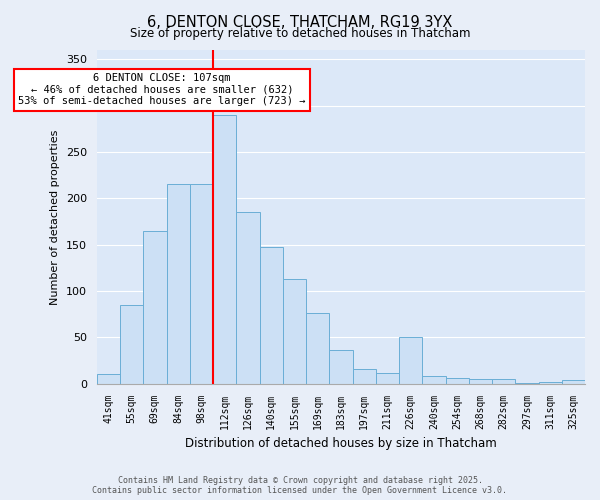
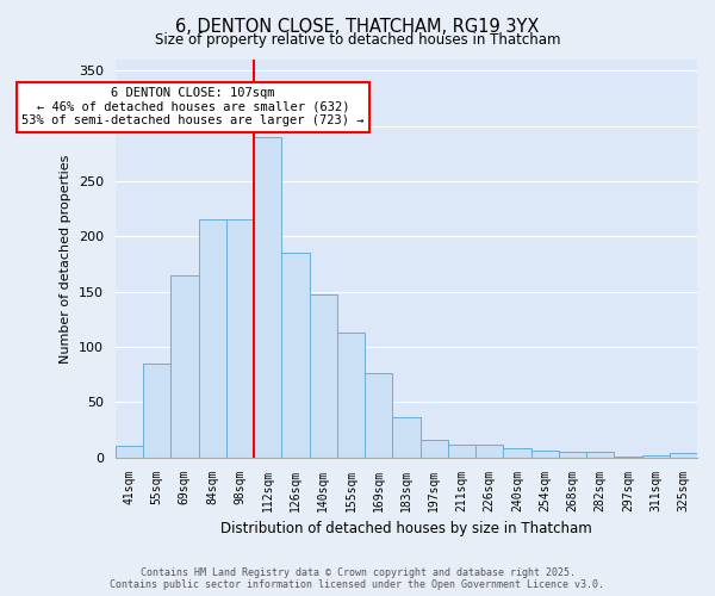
226sqm: 50 -> 12
